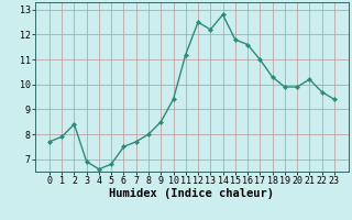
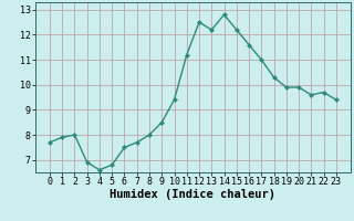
2: 8.4 -> 8.0
15: 11.8 -> 12.2
21: 10.2 -> 9.6
